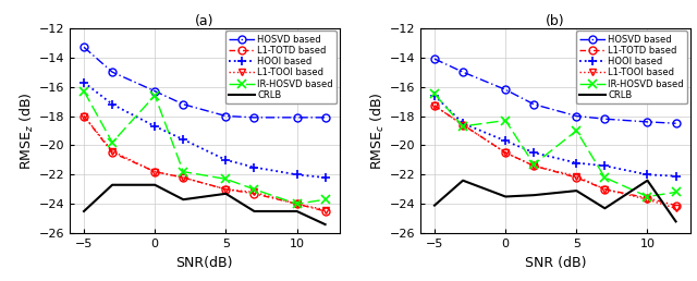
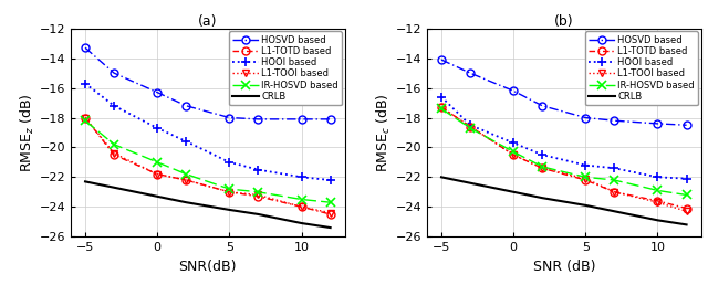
(a)/IR-HOSVD based/−5: -16.3 -> -18.2
(a)/CRLB/−5: -24.5 -> -22.3
(a)/IR-HOSVD based/0: -16.6 -> -21.0
(a)/CRLB/0: -22.7 -> -23.3
(a)/IR-HOSVD based/5: -22.3 -> -22.8
(a)/CRLB/5: -23.3 -> -24.2
(a)/IR-HOSVD based/10: -24.0 -> -23.5
(a)/CRLB/10: -24.5 -> -25.1
(b)/IR-HOSVD based/−5: -16.5 -> -17.4
(b)/CRLB/−5: -24.1 -> -22.0
(b)/IR-HOSVD based/0: -18.3 -> -20.3
(b)/CRLB/0: -23.5 -> -23.0
(b)/IR-HOSVD based/5: -19.0 -> -22.0
(b)/CRLB/5: -23.1 -> -23.9
(b)/IR-HOSVD based/10: -23.5 -> -22.9
(b)/CRLB/10: -22.4 -> -24.9
